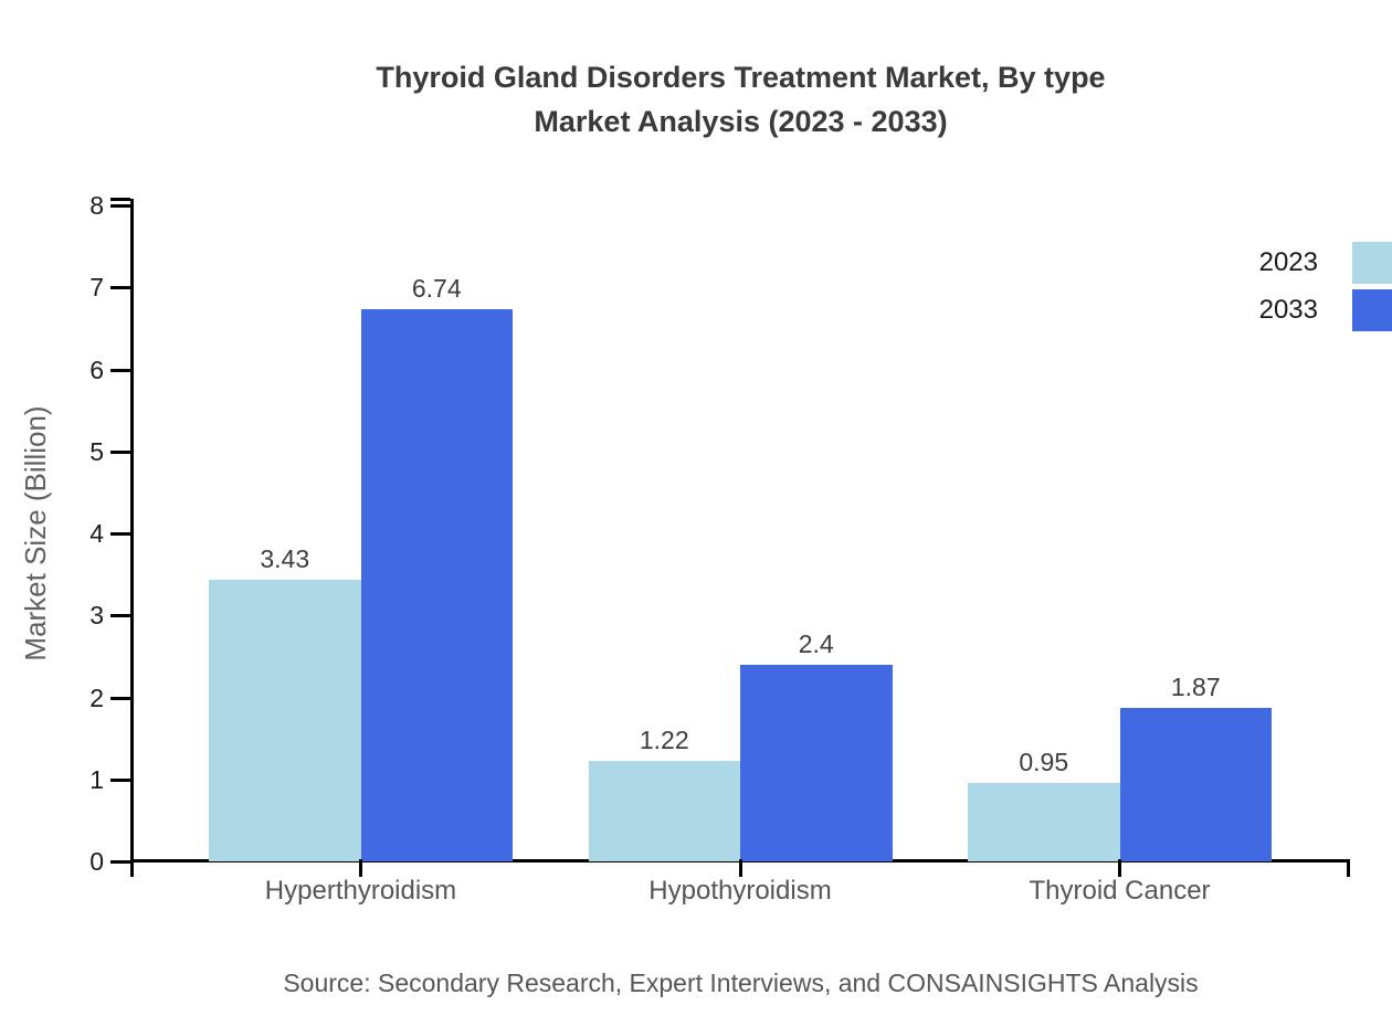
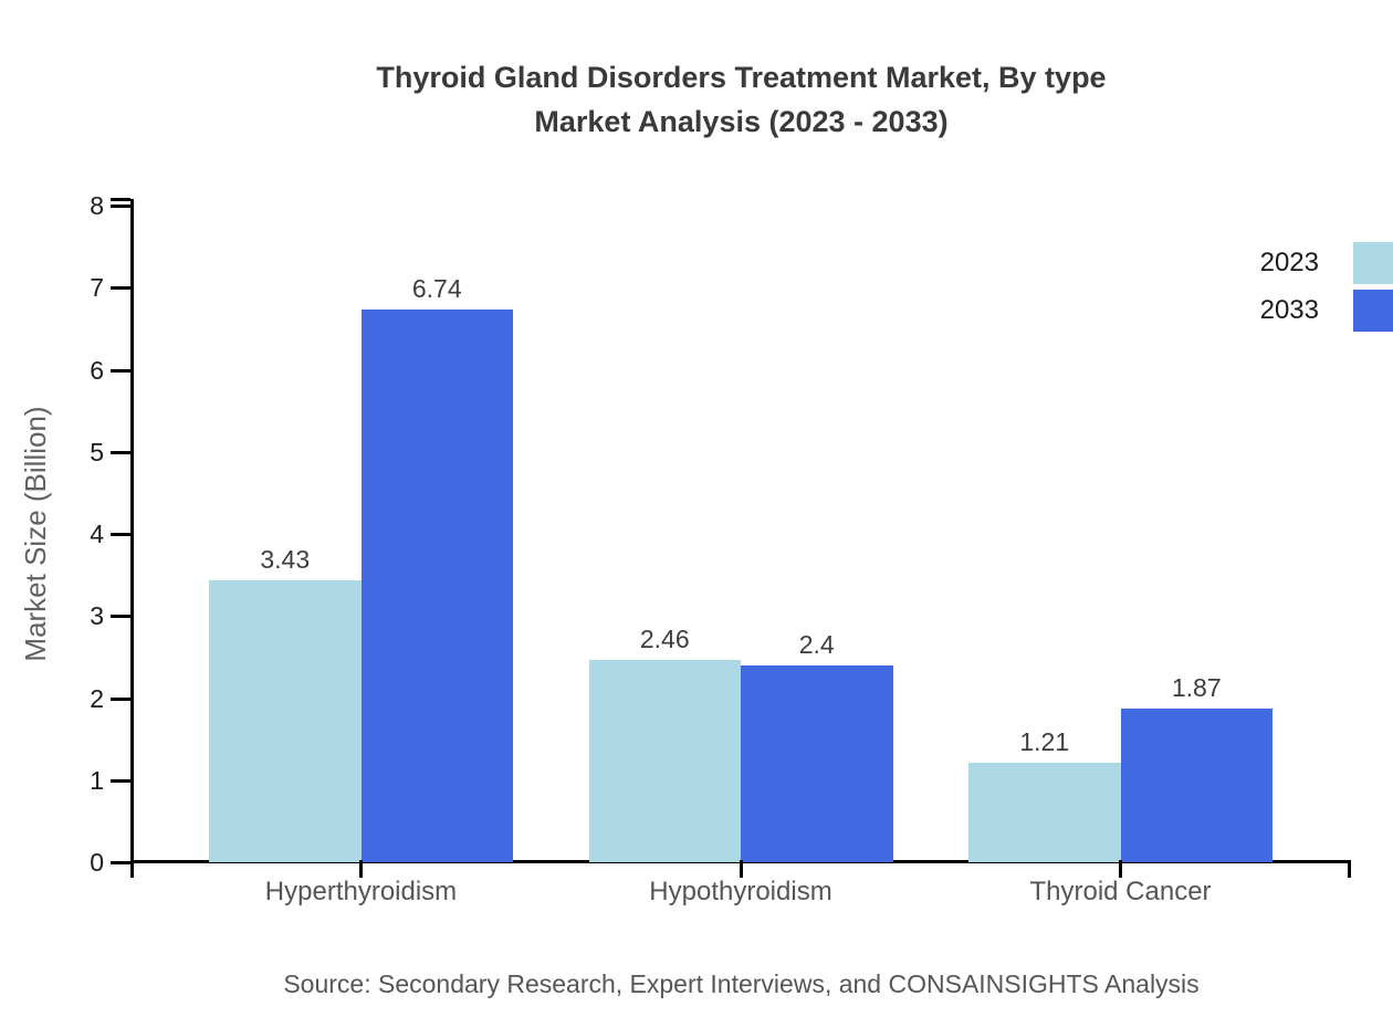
2023/Hypothyroidism: 1.22 -> 2.46
2023/Thyroid Cancer: 0.95 -> 1.21
